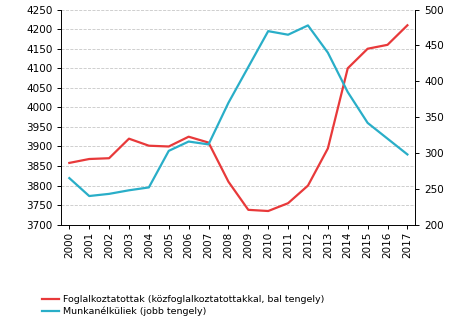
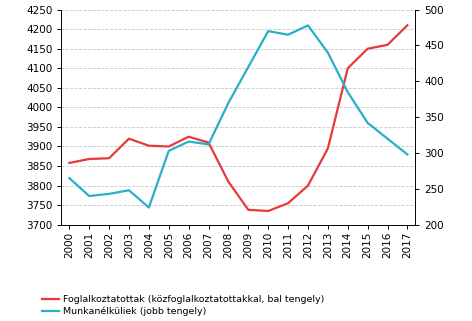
Munkanélküliek (jobb tengely)/2004: 252 -> 224
